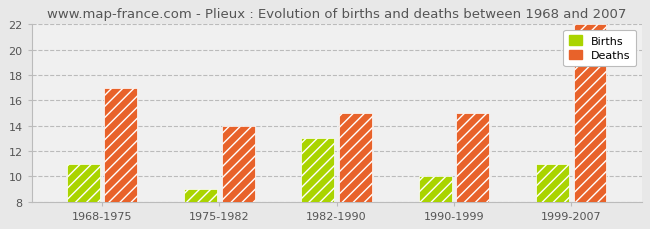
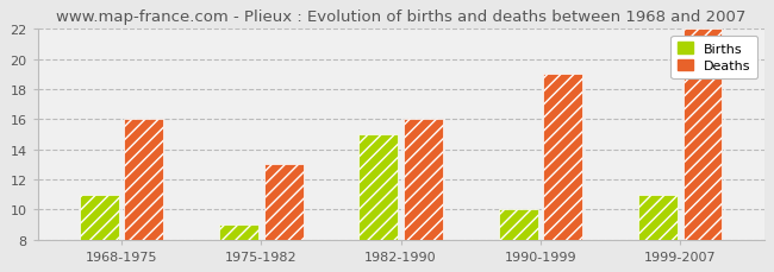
Deaths/1968-1975: 17 -> 16
Deaths/1975-1982: 14 -> 13
Births/1982-1990: 13 -> 15
Deaths/1982-1990: 15 -> 16
Deaths/1990-1999: 15 -> 19
